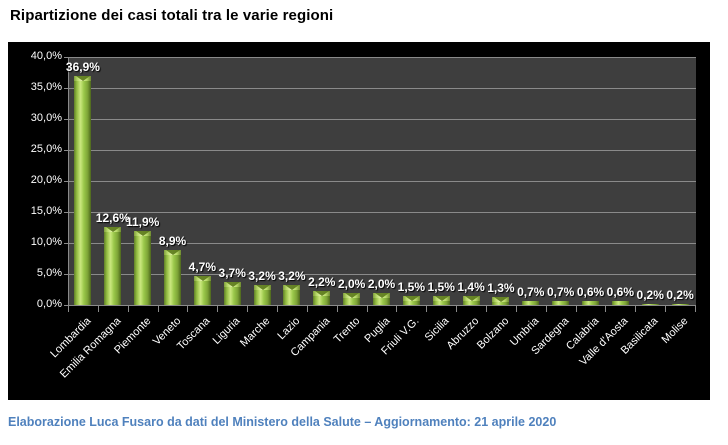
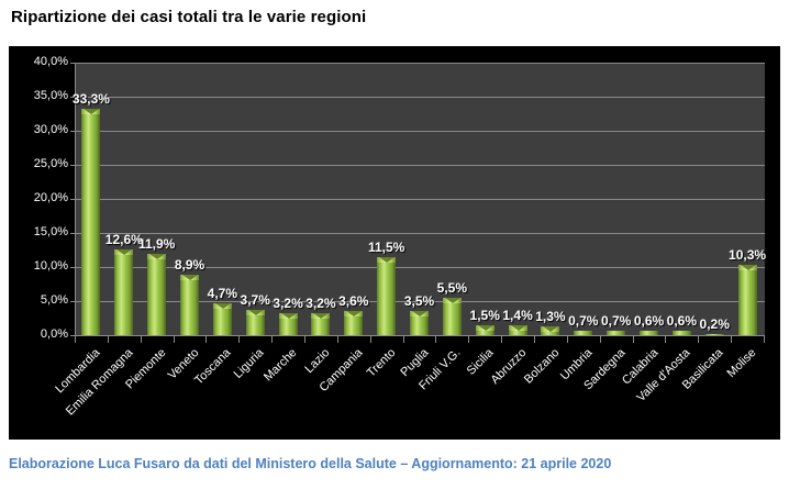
Lombardia: 36,9% -> 33,3%
Campania: 2,2% -> 3,6%
Trento: 2,0% -> 11,5%
Puglia: 2,0% -> 3,5%
Friuli V.G.: 1,5% -> 5,5%
Molise: 0,2% -> 10,3%
